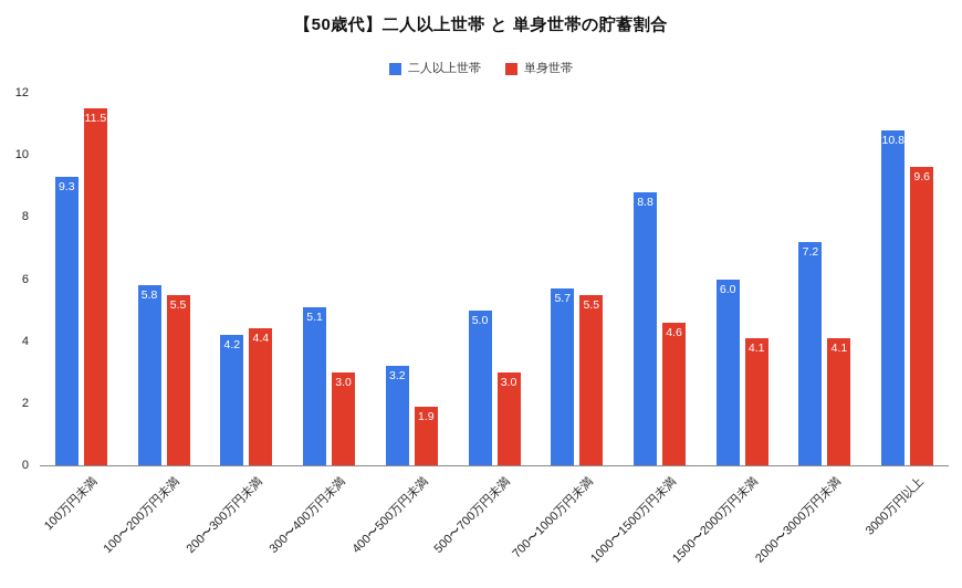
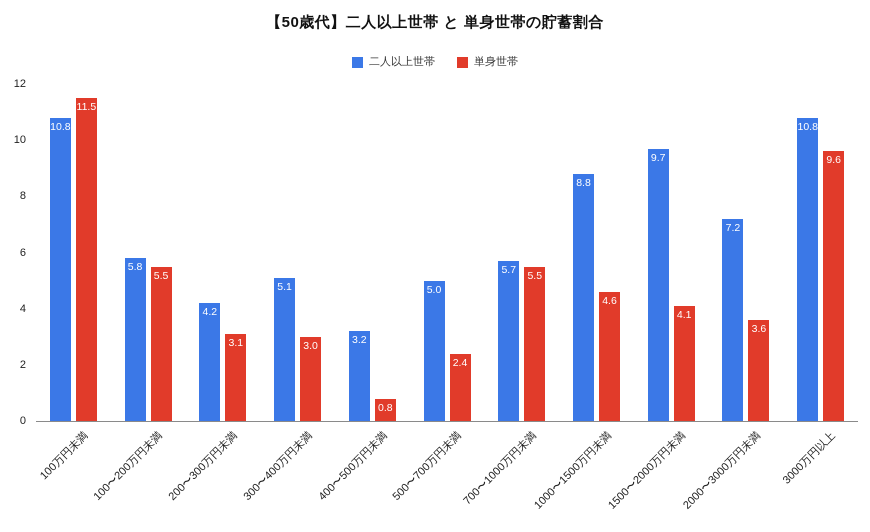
二人以上世帯/100万円未満: 9.3 -> 10.8
単身世帯/200〜300万円未満: 4.4 -> 3.1
単身世帯/400〜500万円未満: 1.9 -> 0.8
単身世帯/500〜700万円未満: 3.0 -> 2.4
二人以上世帯/1500〜2000万円未満: 6.0 -> 9.7
単身世帯/2000〜3000万円未満: 4.1 -> 3.6
